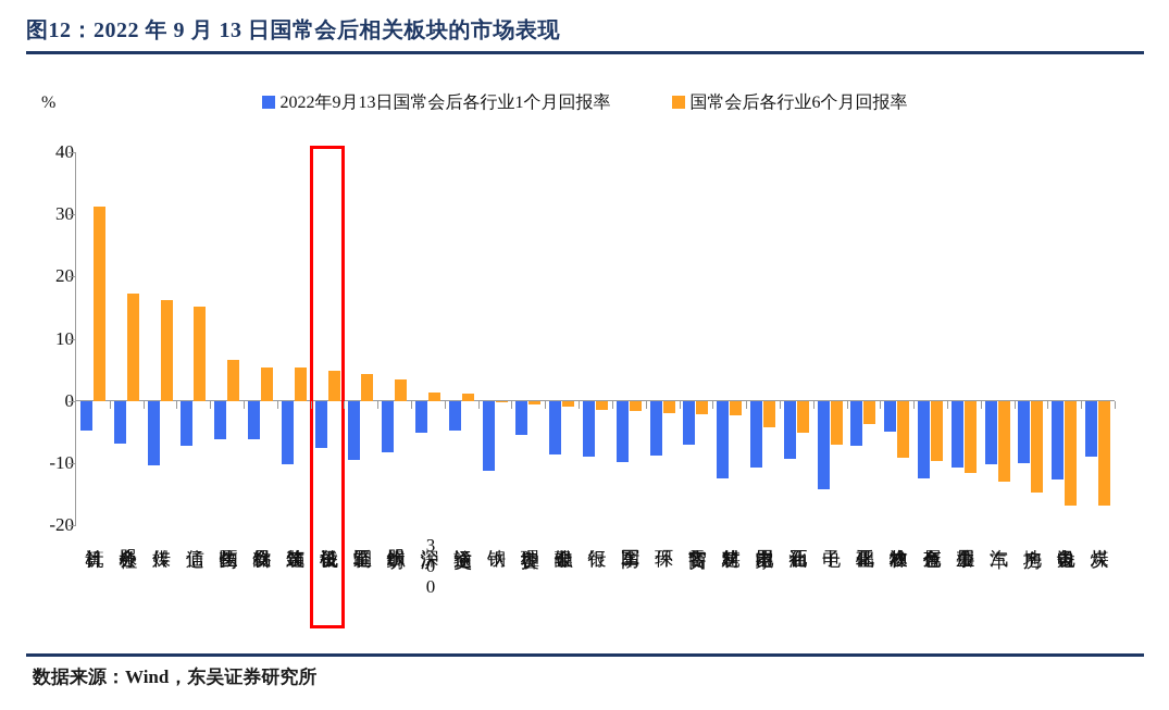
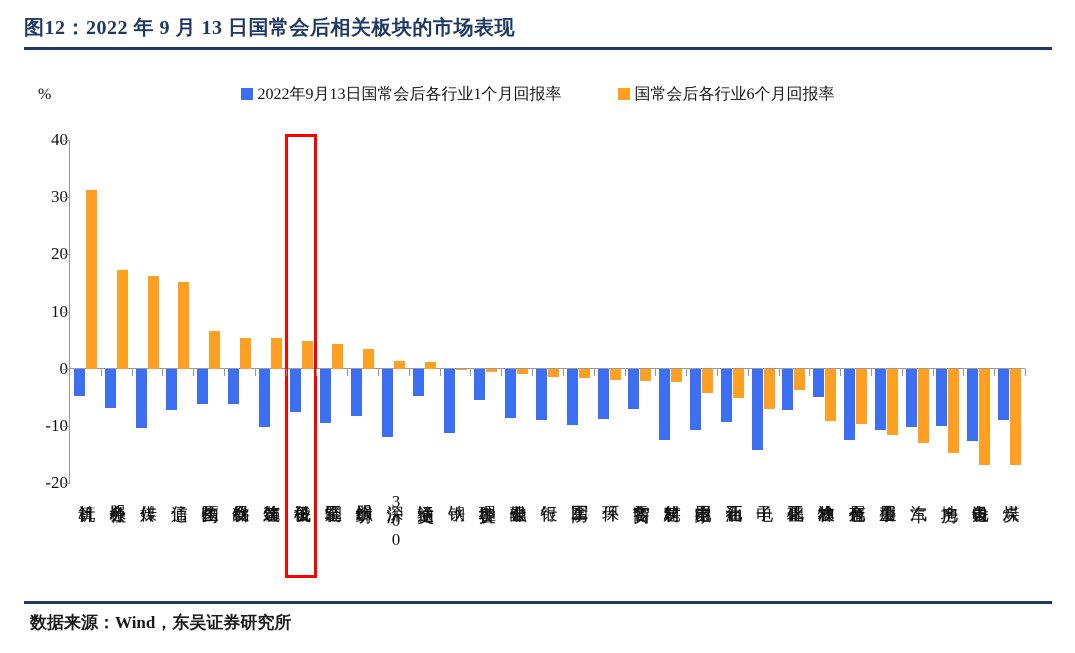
2022年9月13日国常会后各行业1个月回报率/沪深300: -5 -> -12
